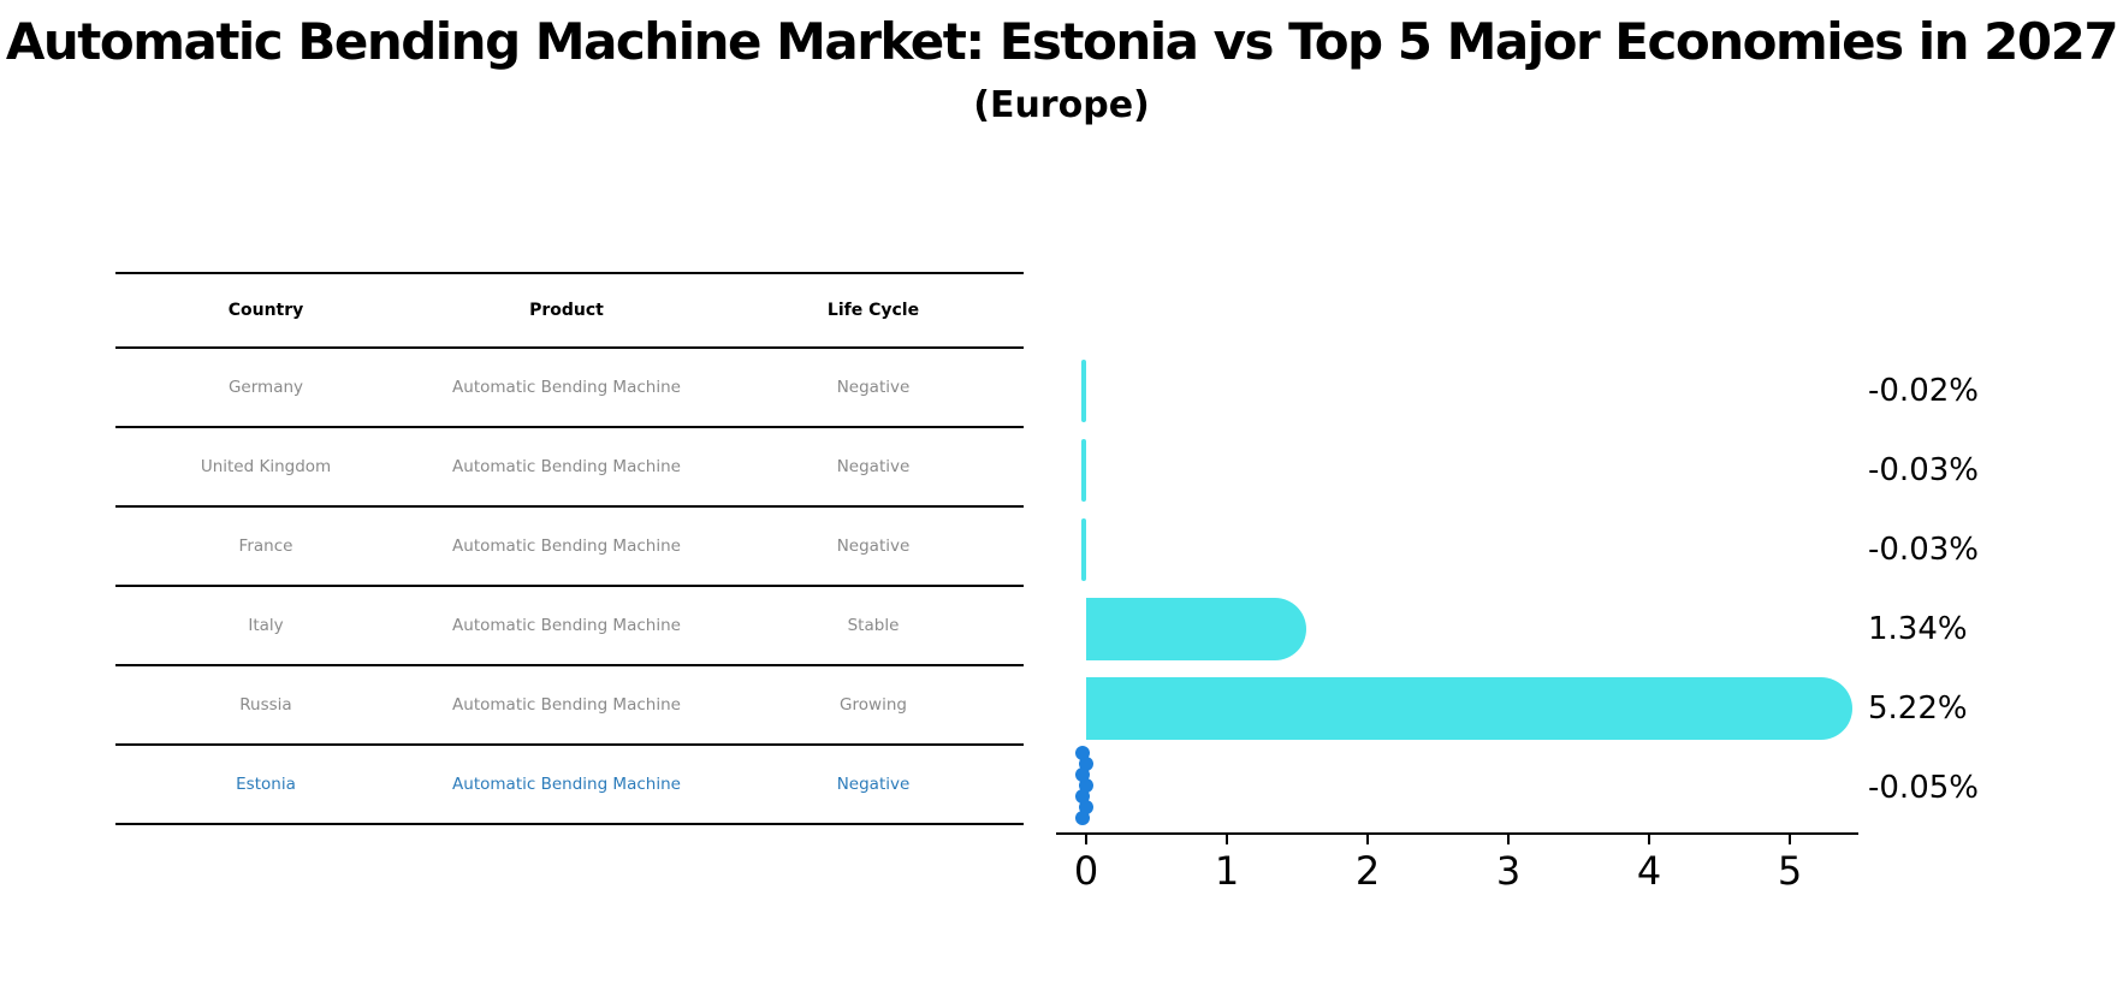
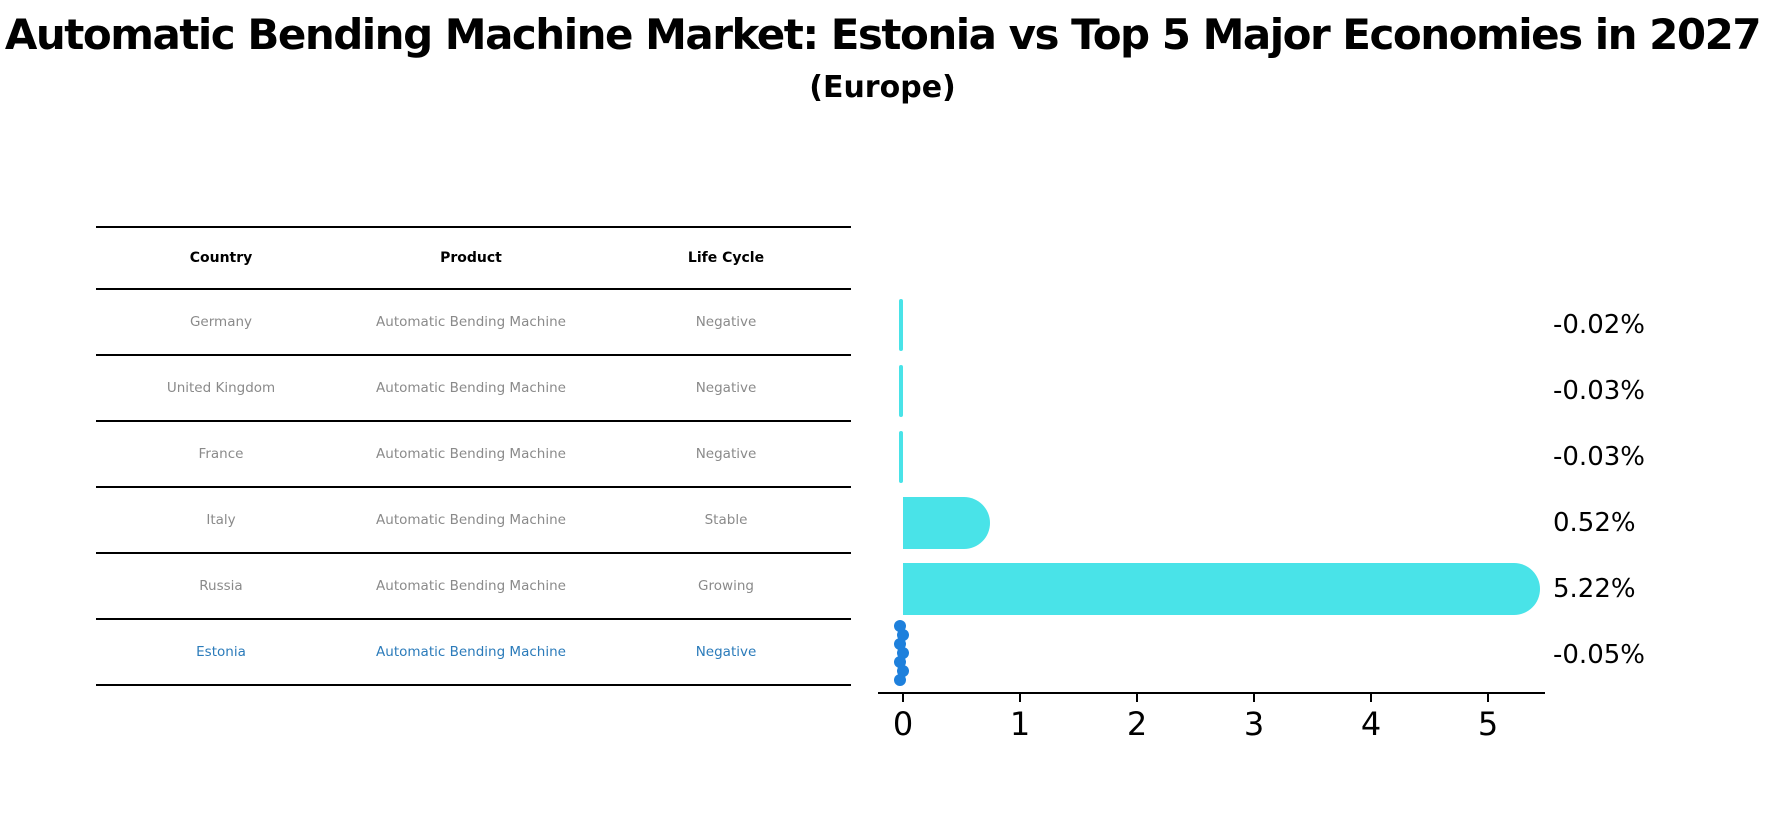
Italy: 1.34% -> 0.52%
